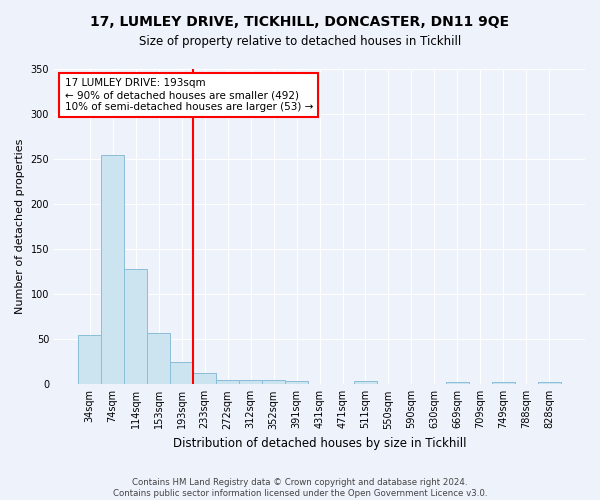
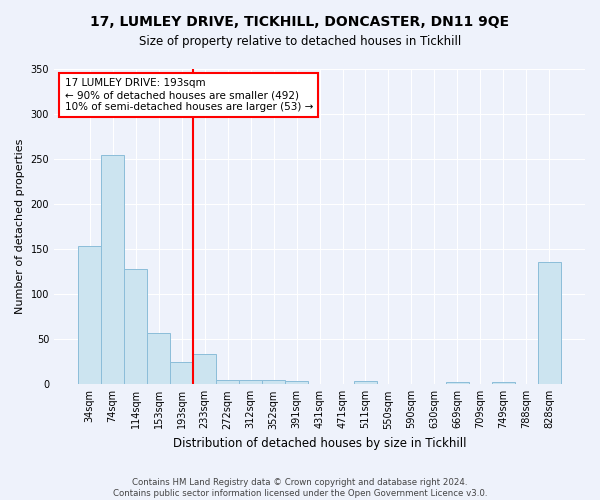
34sqm: 55 -> 154
233sqm: 12 -> 34
828sqm: 3 -> 136
